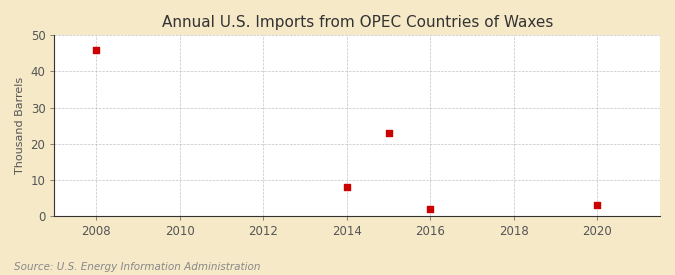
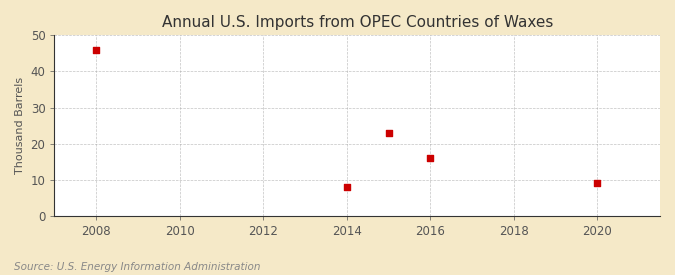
2016: 2 -> 16
2020: 3 -> 9
